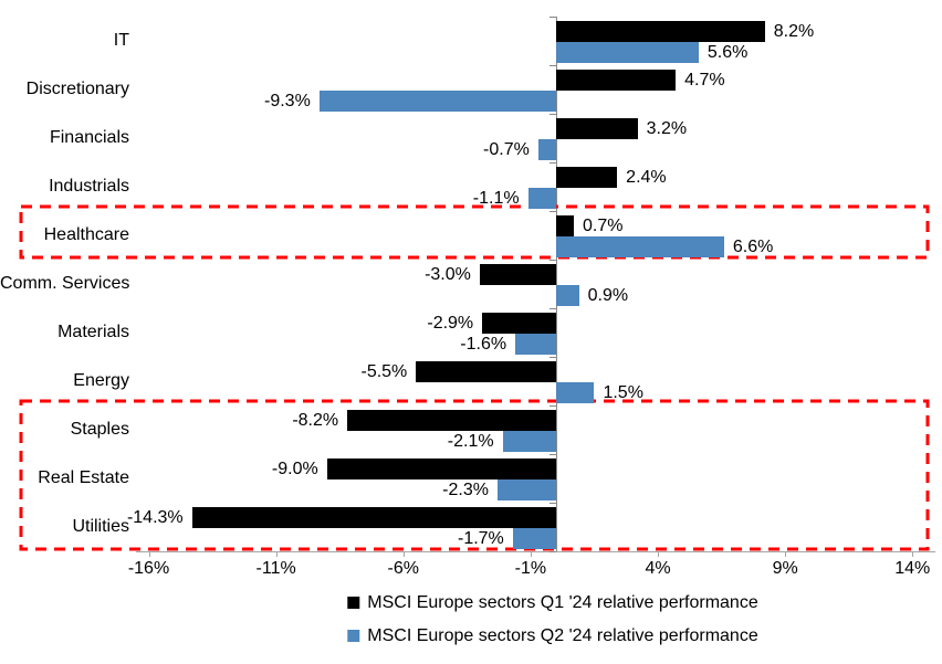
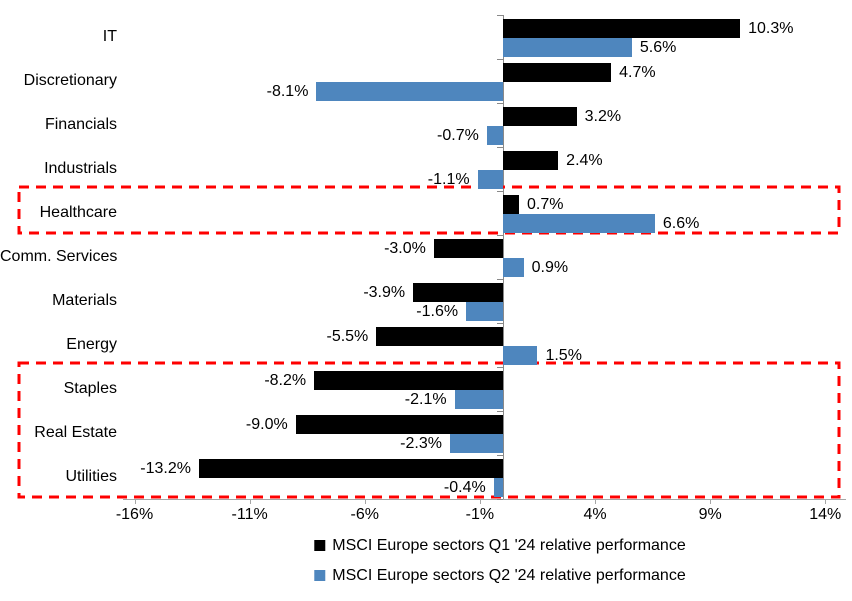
MSCI Europe sectors Q1 '24 relative performance/IT: 8.2% -> 10.3%
MSCI Europe sectors Q2 '24 relative performance/Discretionary: -9.3% -> -8.1%
MSCI Europe sectors Q1 '24 relative performance/Materials: -2.9% -> -3.9%
MSCI Europe sectors Q1 '24 relative performance/Utilities: -14.3% -> -13.2%
MSCI Europe sectors Q2 '24 relative performance/Utilities: -1.7% -> -0.4%
